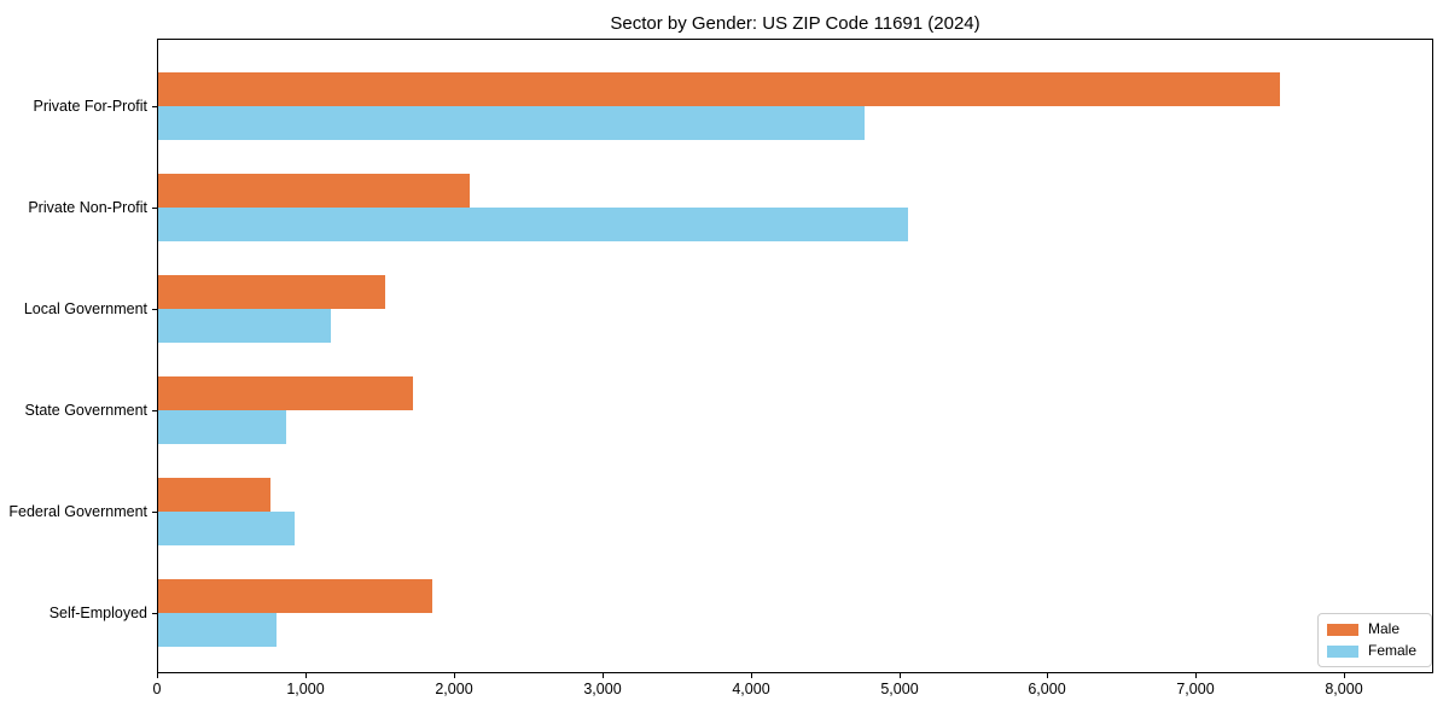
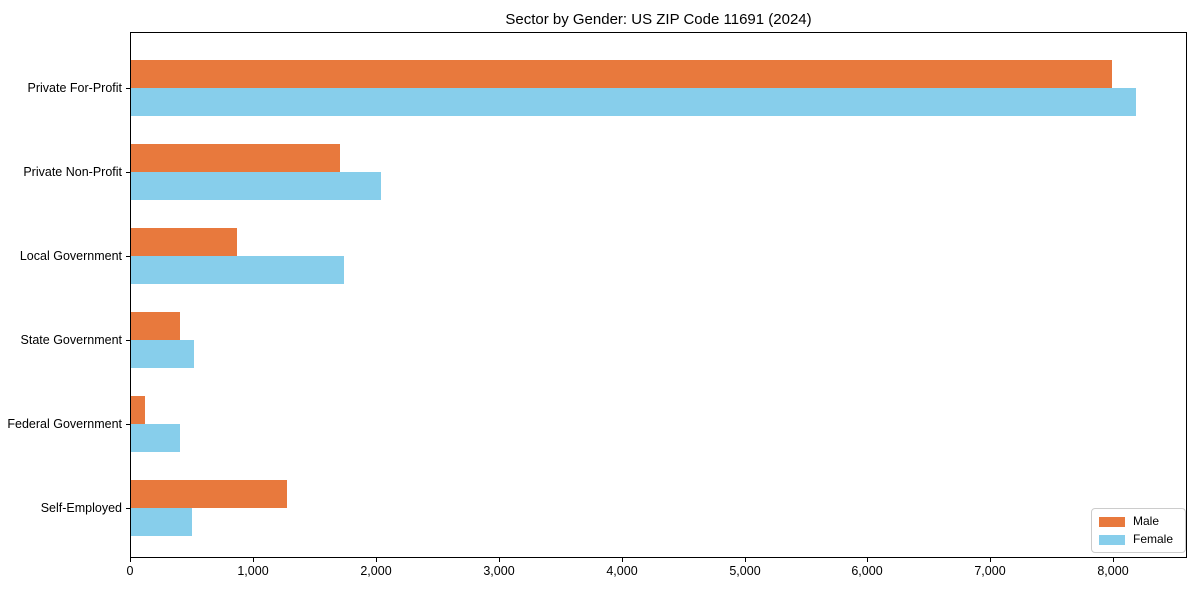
Male/Private For-Profit: 7560 -> 7980
Female/Private For-Profit: 4760 -> 8180
Male/Private Non-Profit: 2100 -> 1700
Female/Private Non-Profit: 5050 -> 2030
Male/Local Government: 1530 -> 860
Female/Local Government: 1160 -> 1730
Male/State Government: 1720 -> 400
Female/State Government: 860 -> 510
Male/Federal Government: 760 -> 120
Female/Federal Government: 920 -> 400
Male/Self-Employed: 1850 -> 1270
Female/Self-Employed: 800 -> 500
